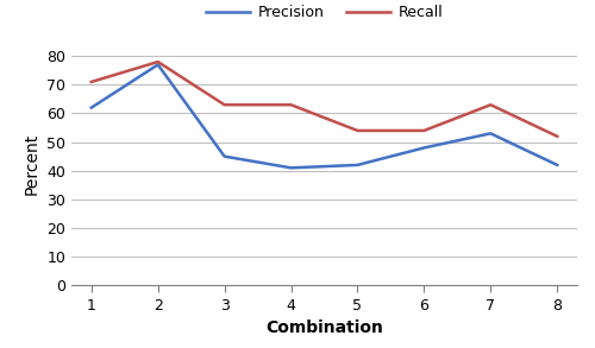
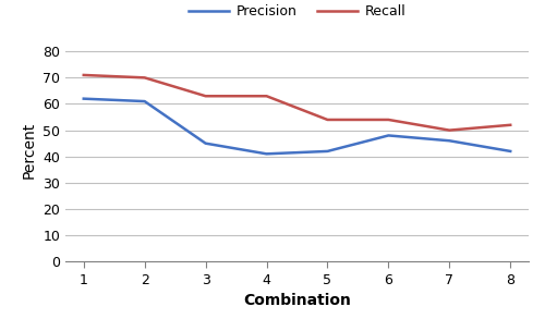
Precision/2: 77 -> 61
Recall/2: 78 -> 70
Precision/7: 53 -> 46
Recall/7: 63 -> 50
